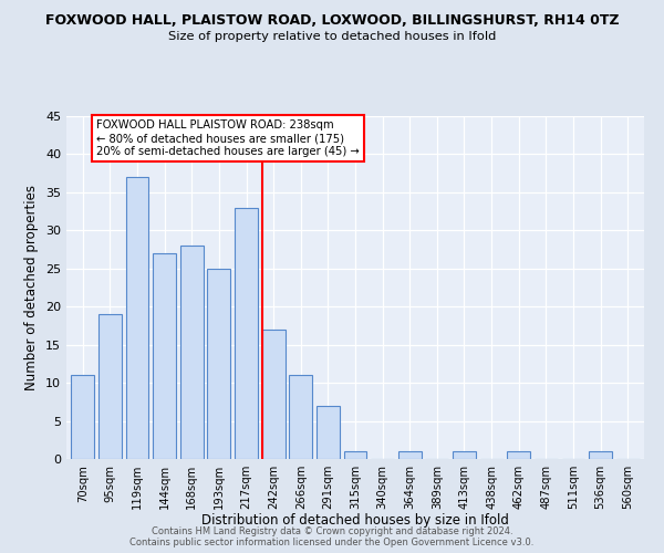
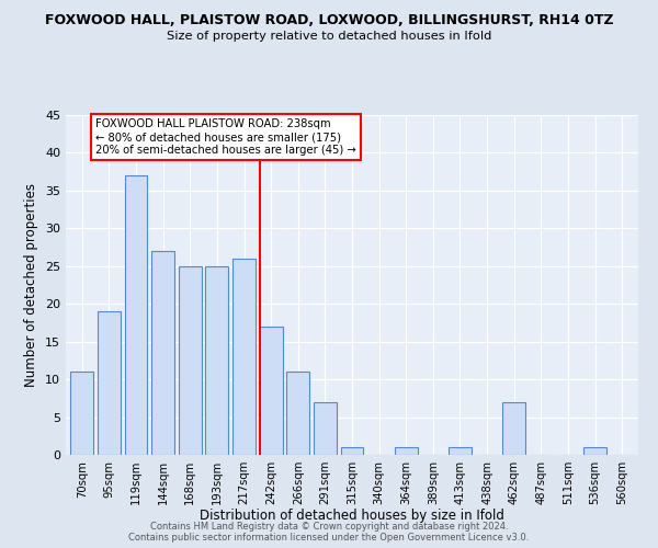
168sqm: 28 -> 25
217sqm: 33 -> 26
462sqm: 1 -> 7
